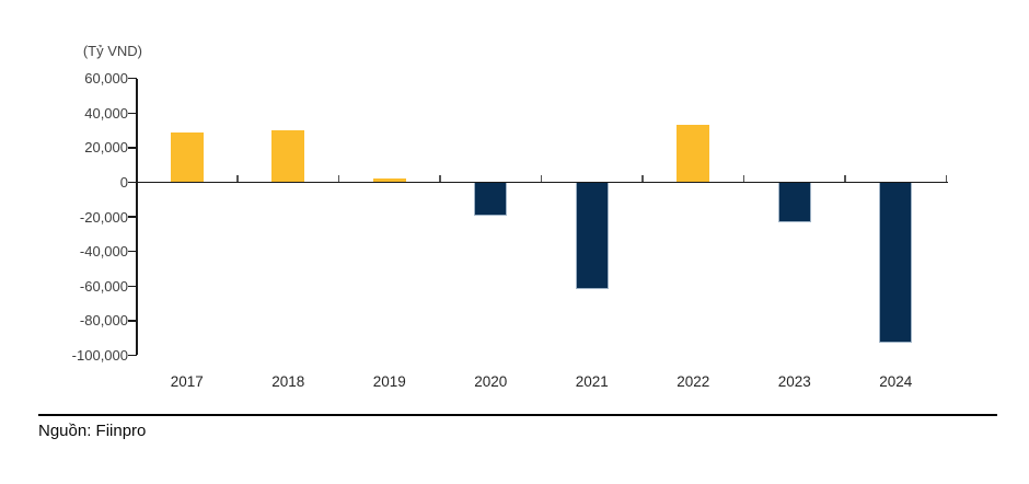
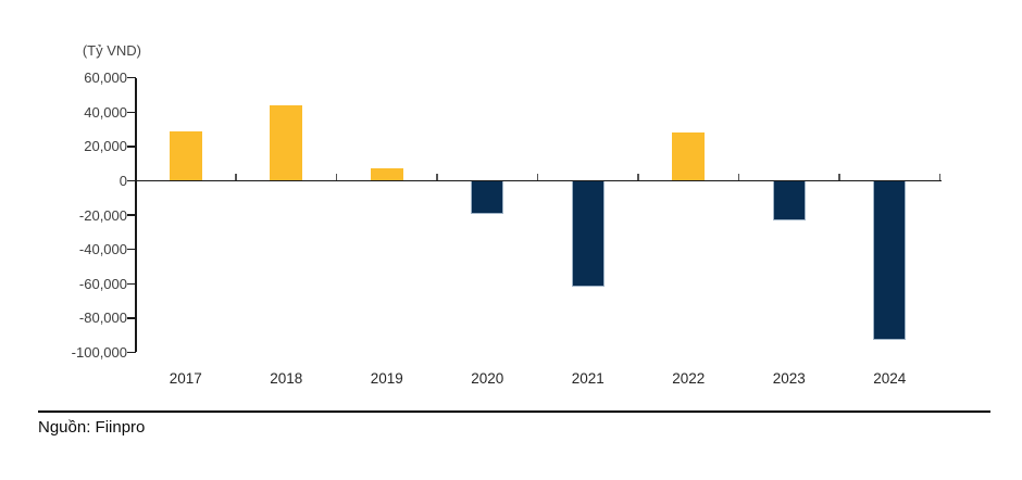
2018: 30000 -> 44000
2019: 2000 -> 7000
2022: 33000 -> 28000
